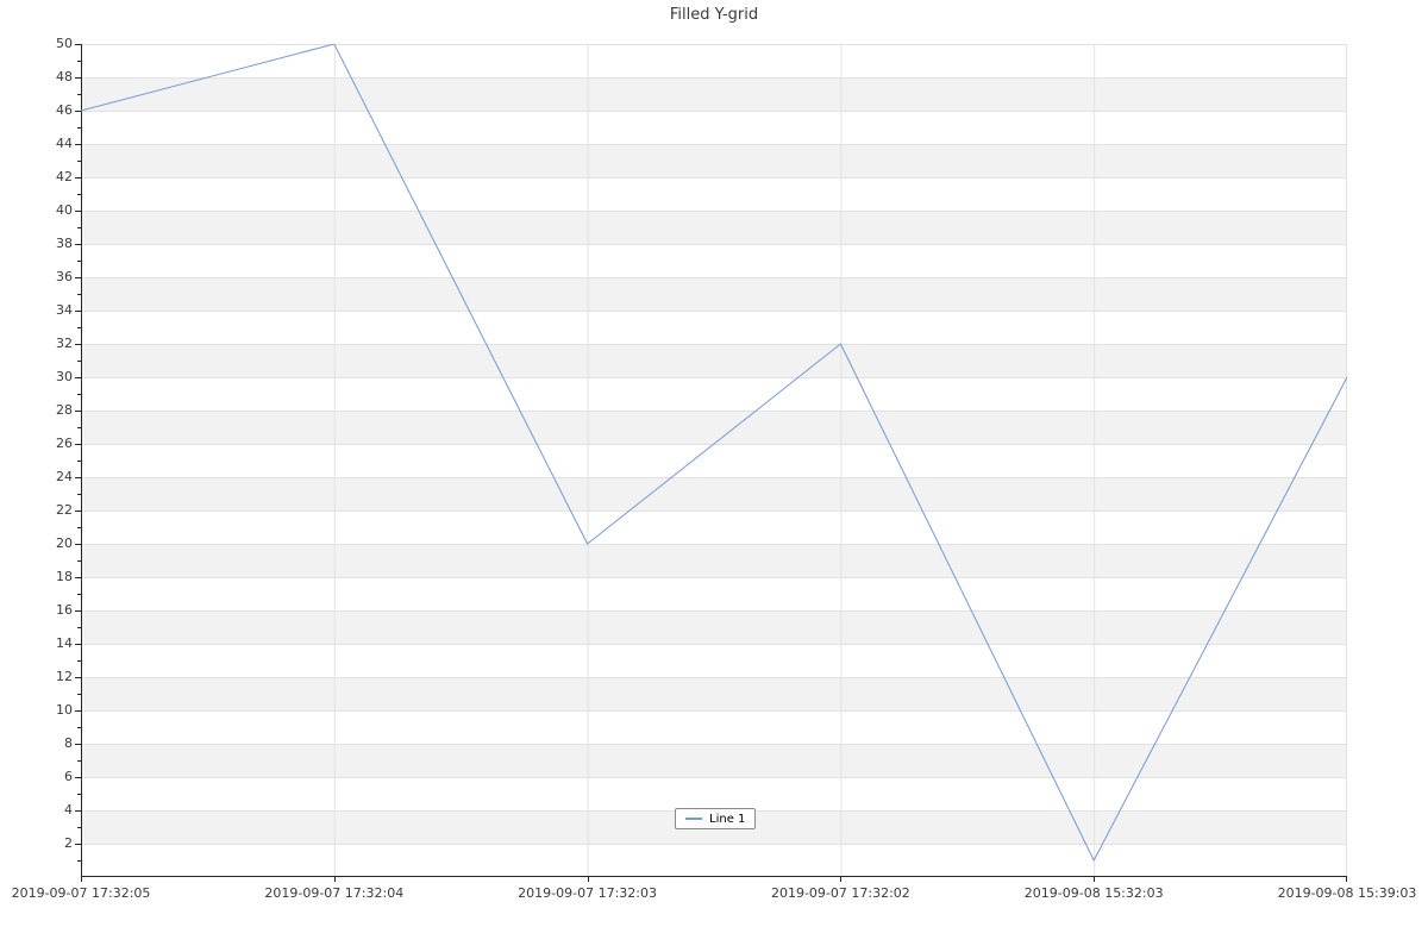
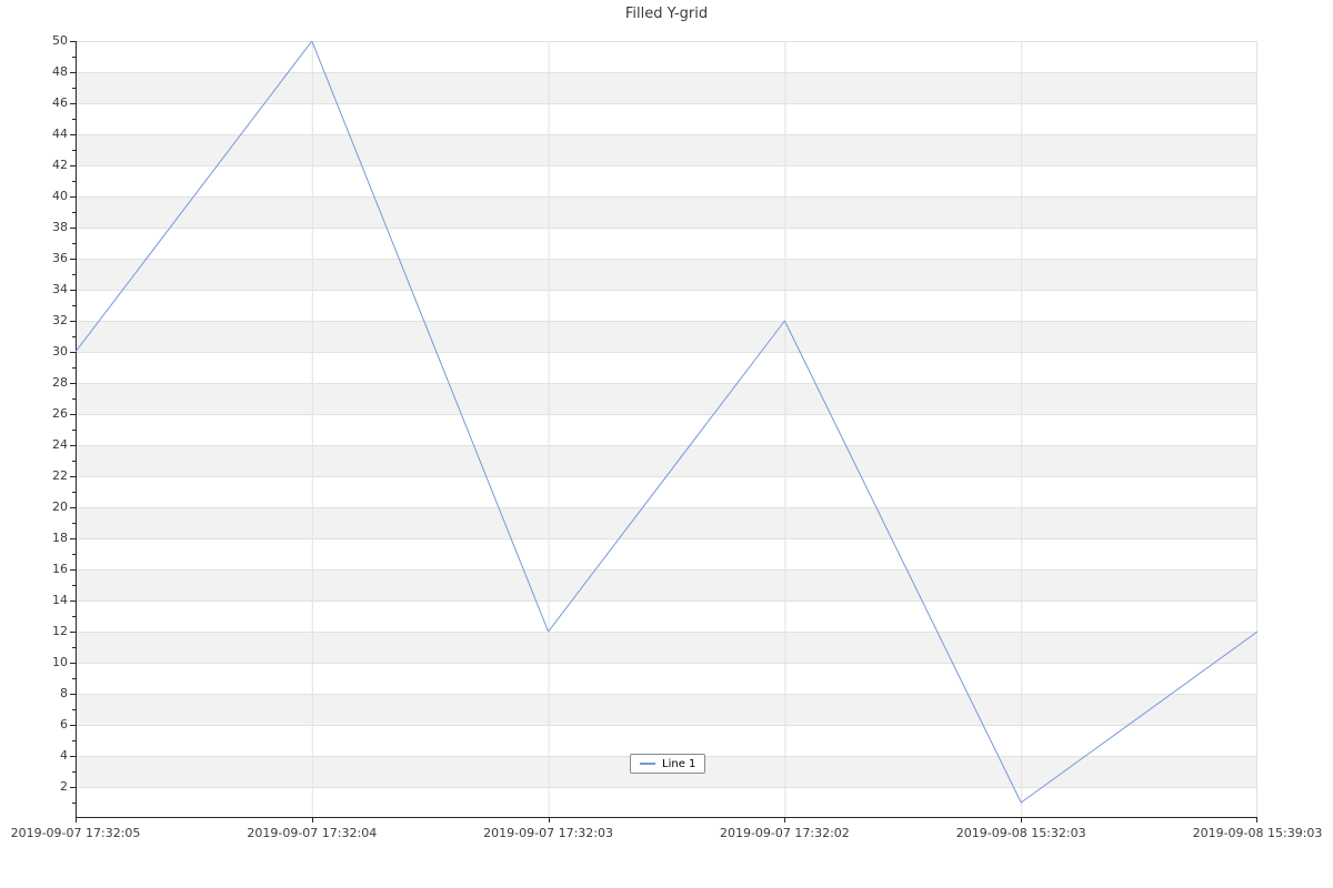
2019-09-07 17:32:05: 46 -> 30
2019-09-07 17:32:03: 20 -> 12
2019-09-08 15:39:03: 30 -> 12
